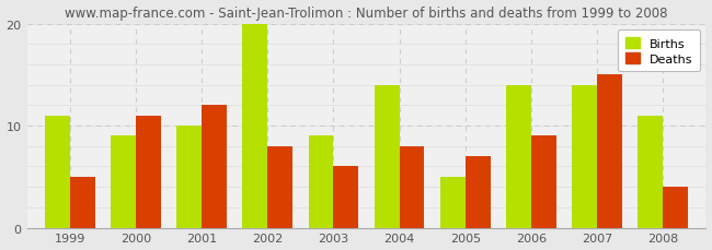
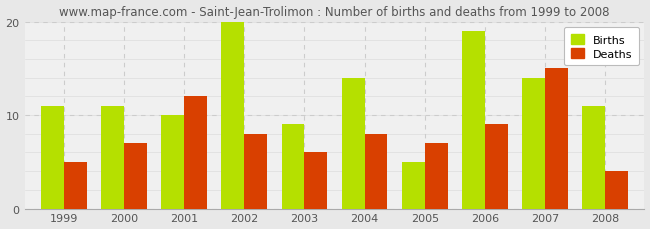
Births/2000: 9 -> 11
Deaths/2000: 11 -> 7
Births/2006: 14 -> 19
